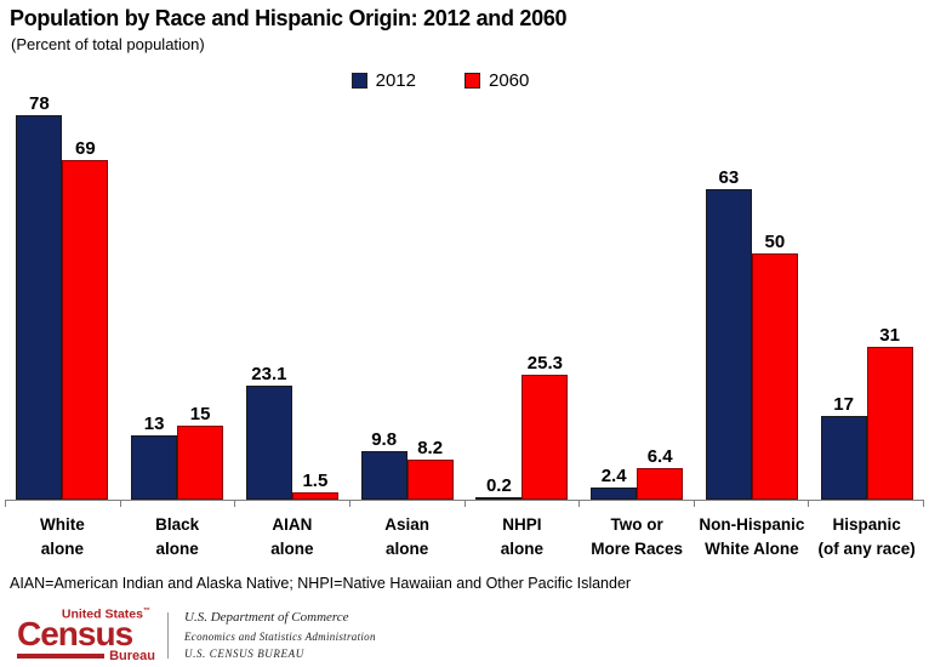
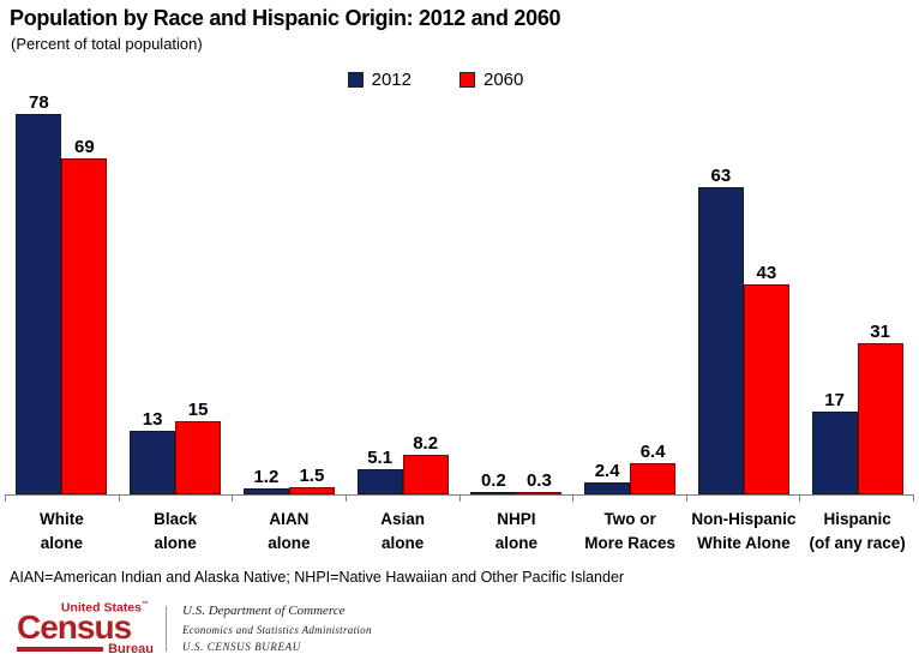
2012/AIAN alone: 23.1 -> 1.2
2012/Asian alone: 9.8 -> 5.1
2060/NHPI alone: 25.3 -> 0.3
2060/Non-Hispanic White Alone: 50 -> 43
